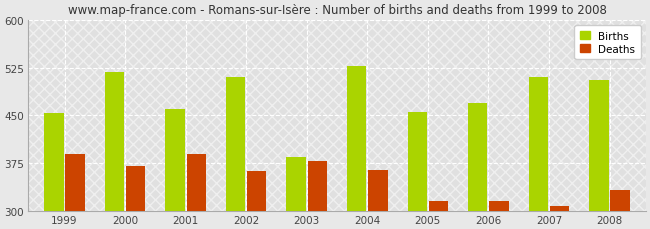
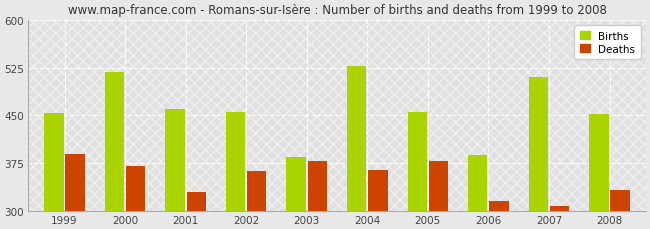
Deaths/2001: 390 -> 330
Births/2002: 510 -> 456
Deaths/2005: 315 -> 378
Births/2006: 470 -> 388
Births/2008: 505 -> 452
